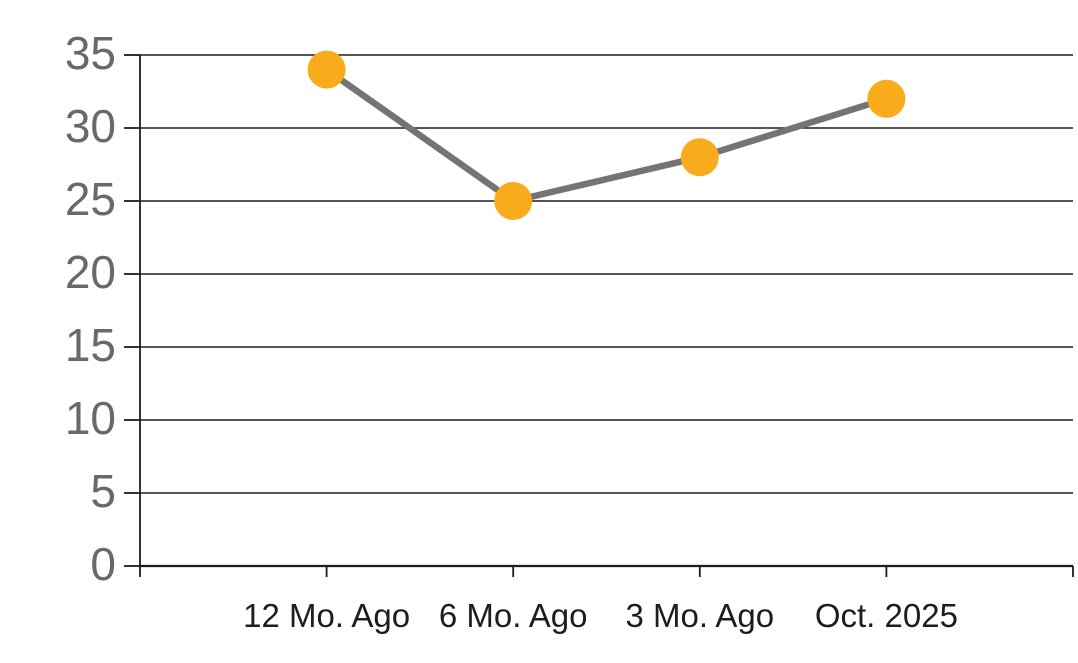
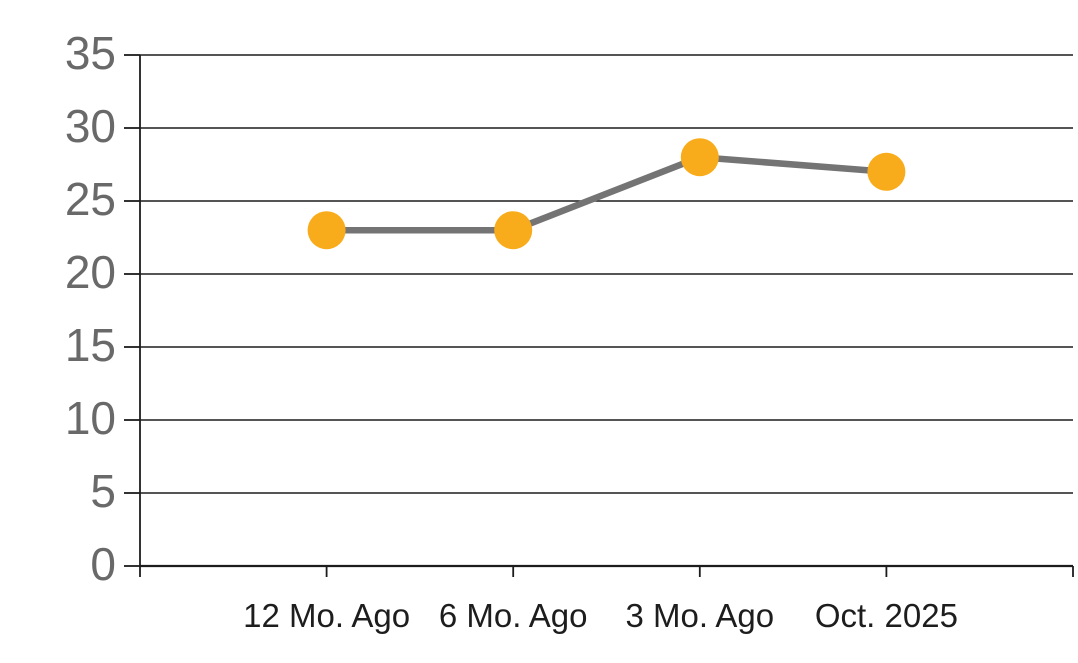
12 Mo. Ago: 34 -> 23
6 Mo. Ago: 25 -> 23
Oct. 2025: 32 -> 27
